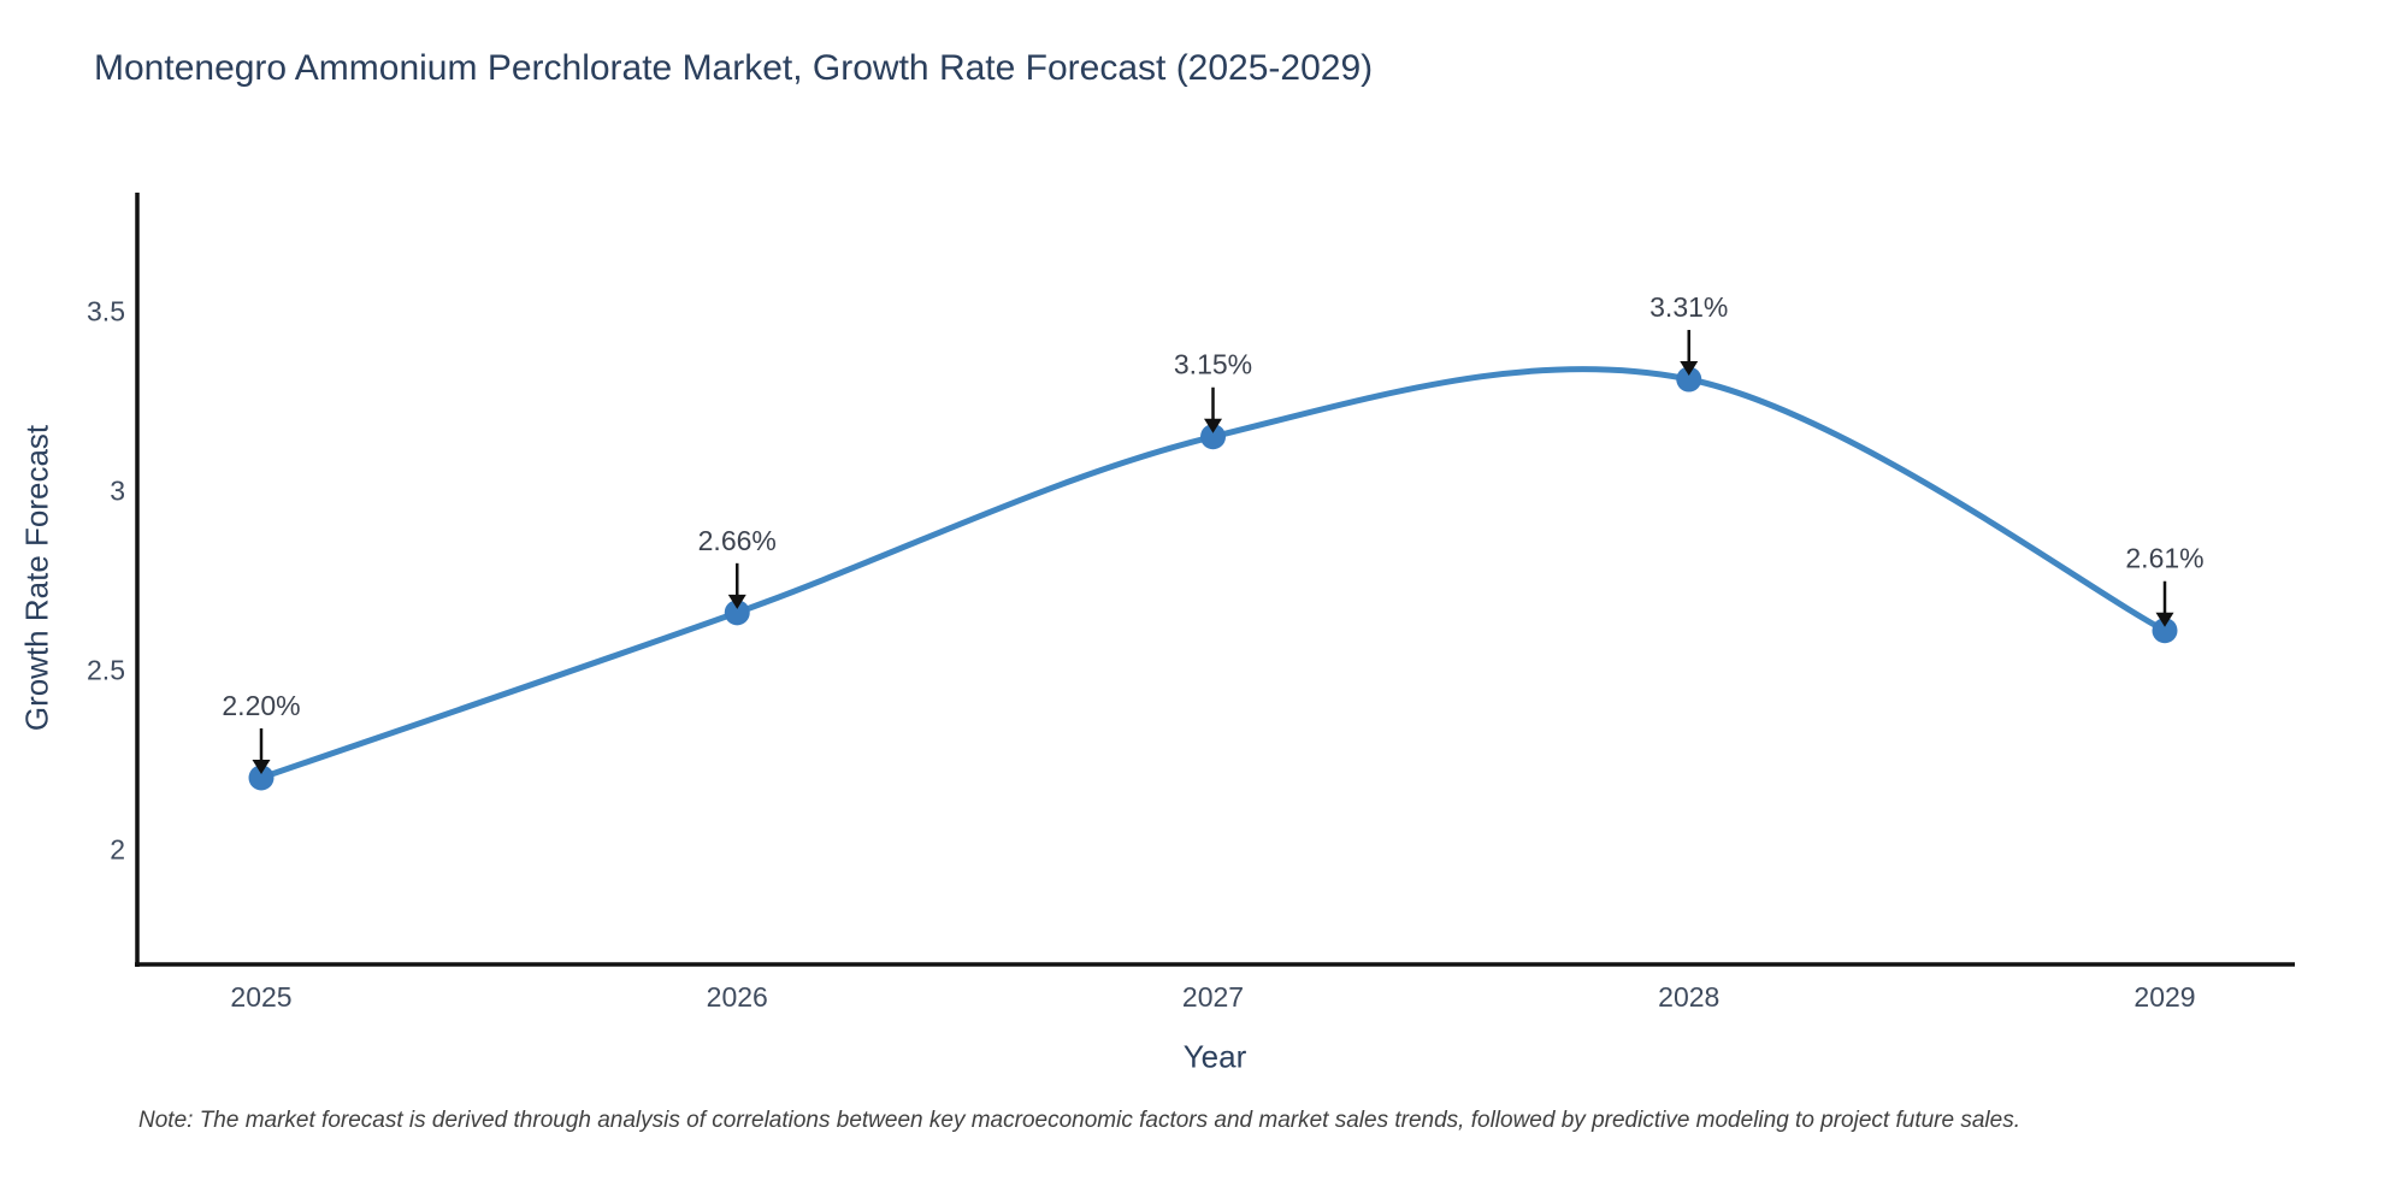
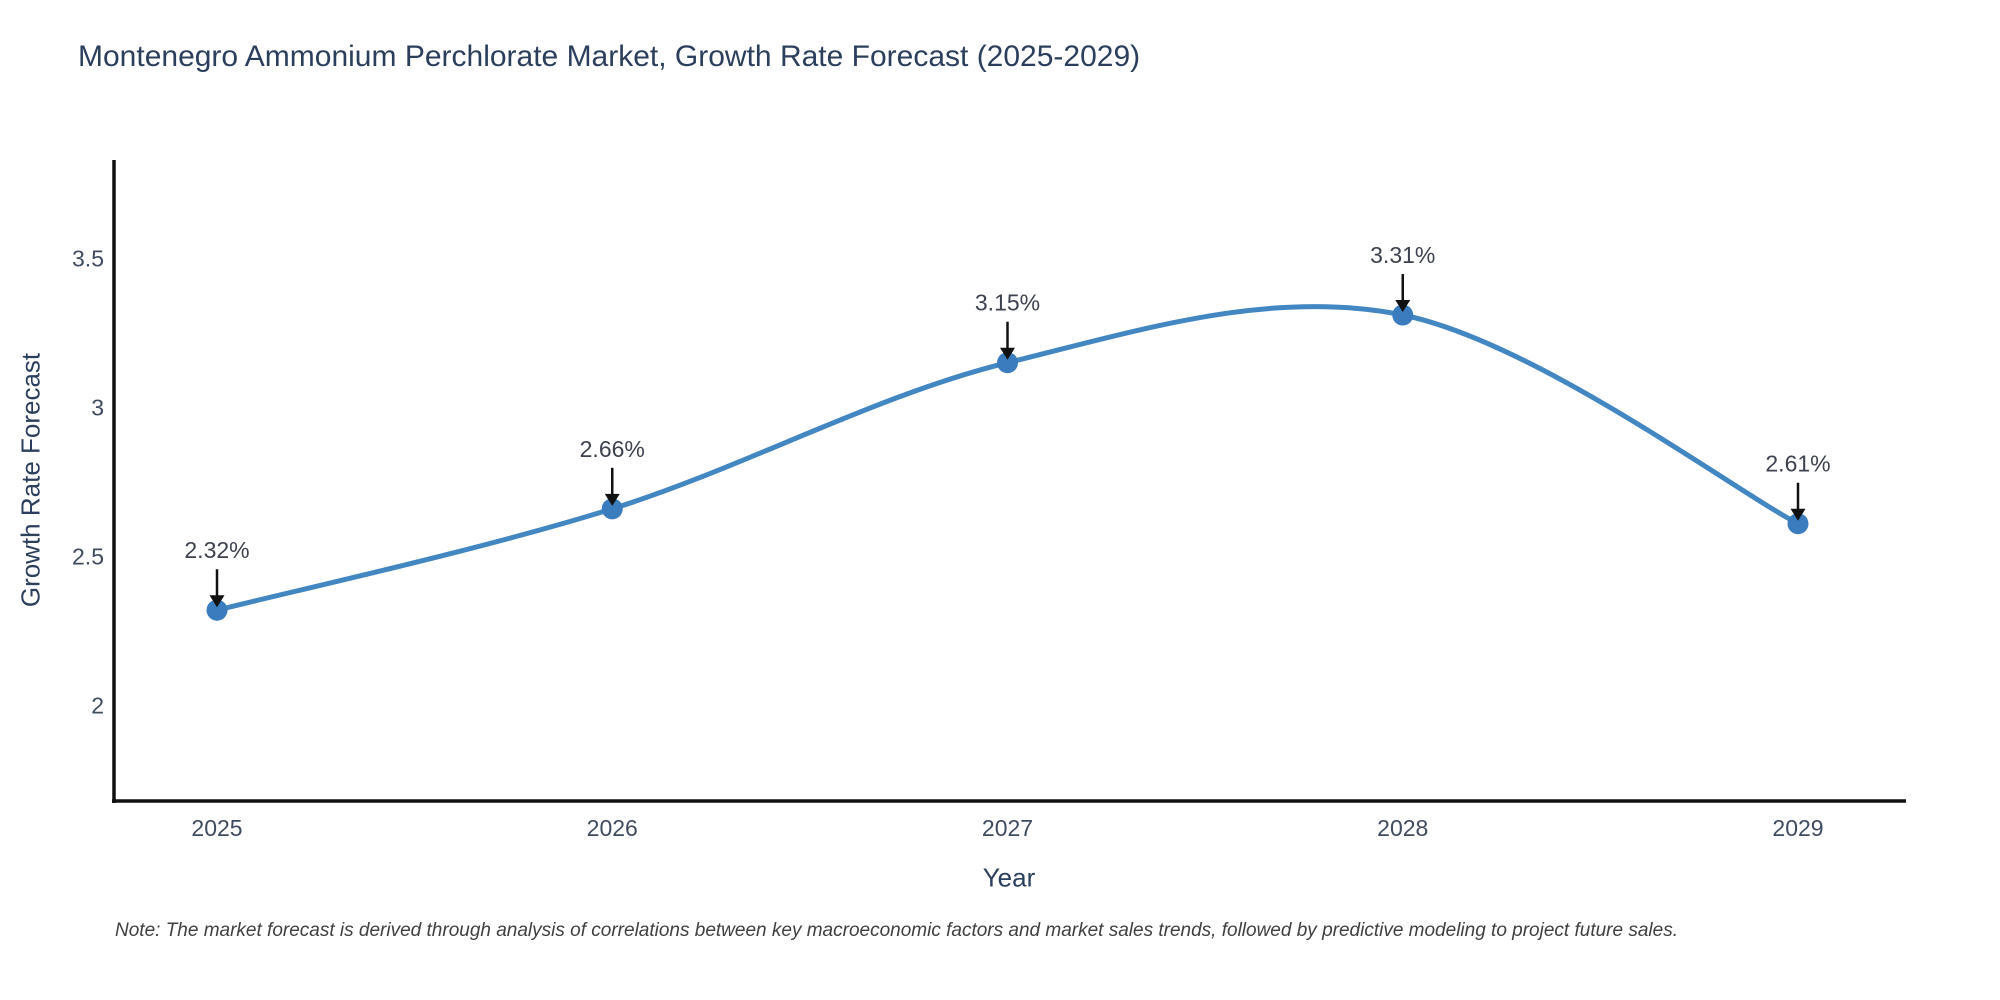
2025: 2.20% -> 2.32%
